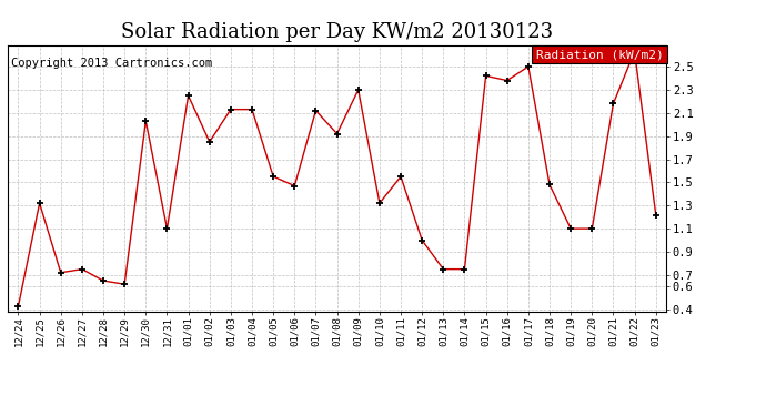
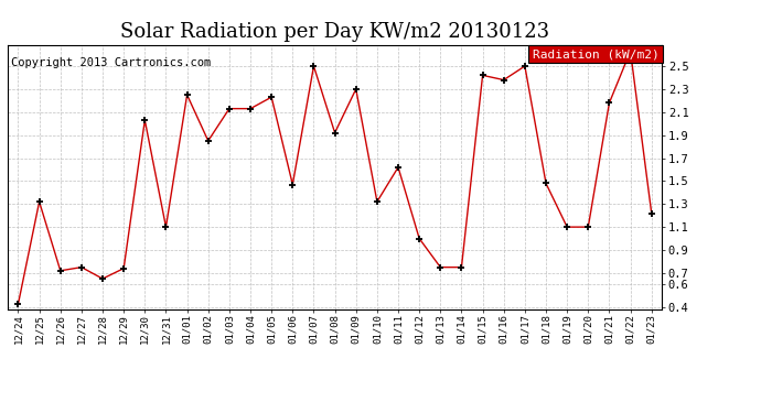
12/29: 0.62 -> 0.74
01/05: 1.55 -> 2.23
01/07: 2.12 -> 2.50
01/11: 1.55 -> 1.62
